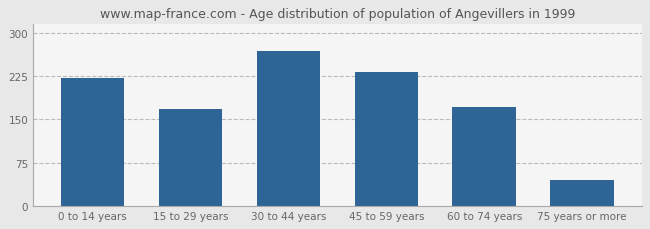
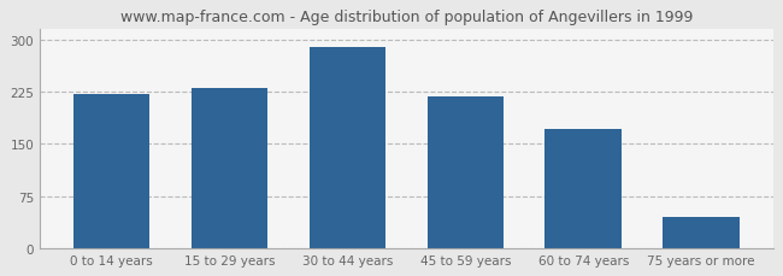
15 to 29 years: 168 -> 230
30 to 44 years: 268 -> 290
45 to 59 years: 232 -> 219
